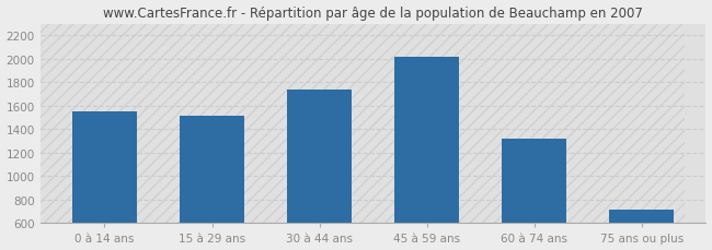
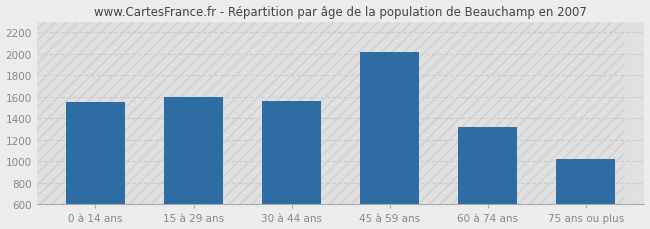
15 à 29 ans: 1520 -> 1600
30 à 44 ans: 1740 -> 1560
75 ans ou plus: 720 -> 1020
